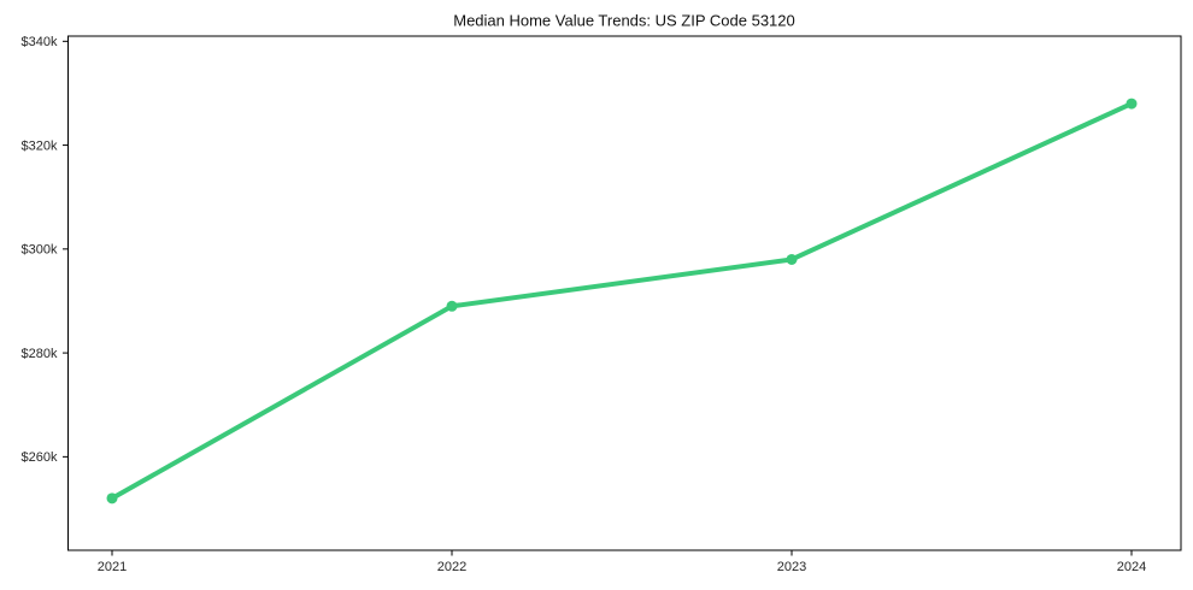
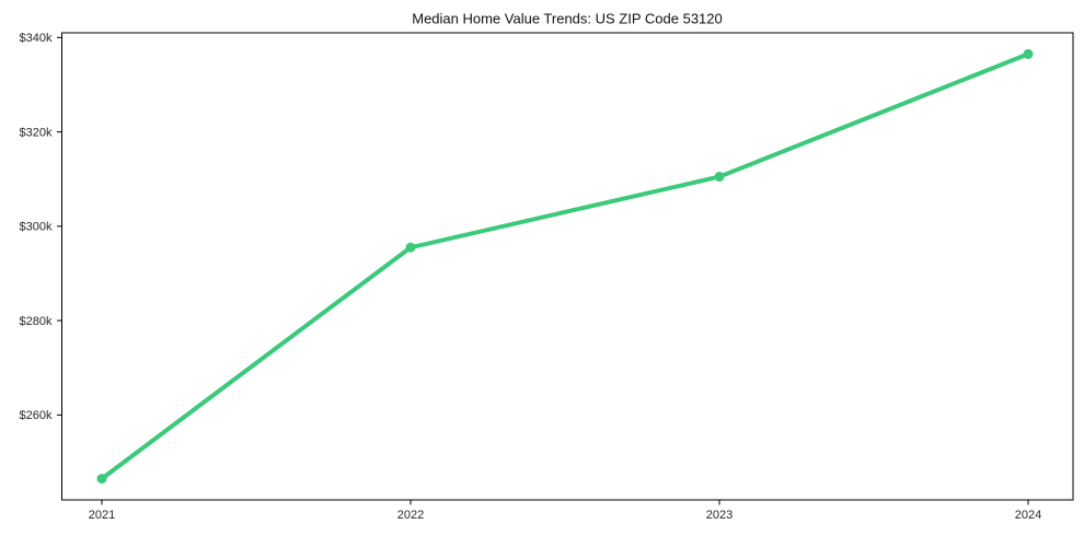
2021: $252k -> $246k
2022: $289k -> $296k
2023: $298k -> $310k
2024: $328k -> $336k
